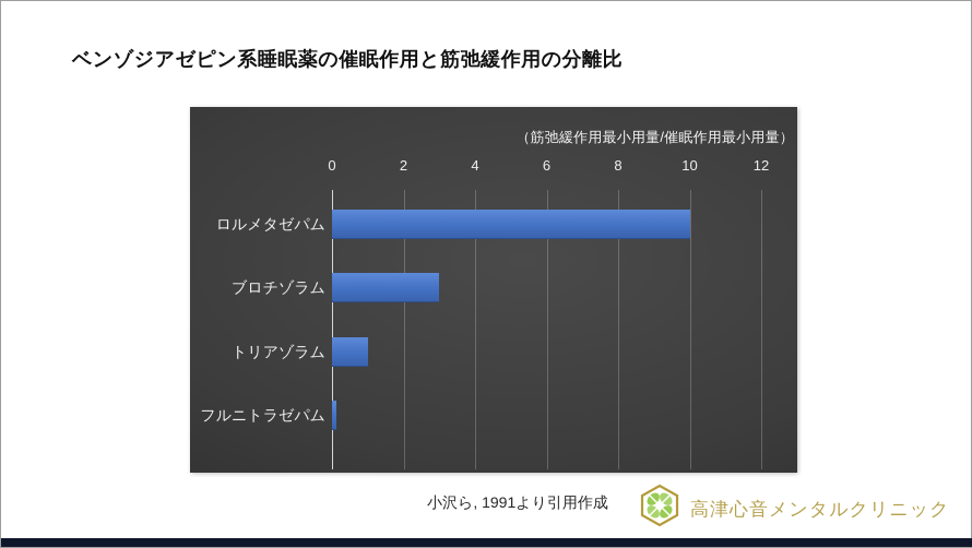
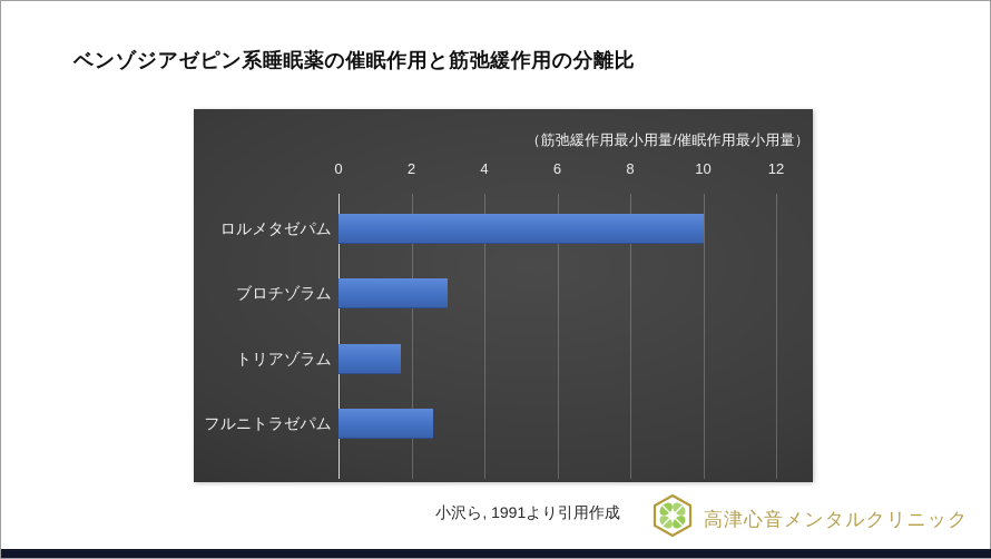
トリアゾラム: 1.0 -> 1.7
フルニトラゼパム: 0.1 -> 2.6
